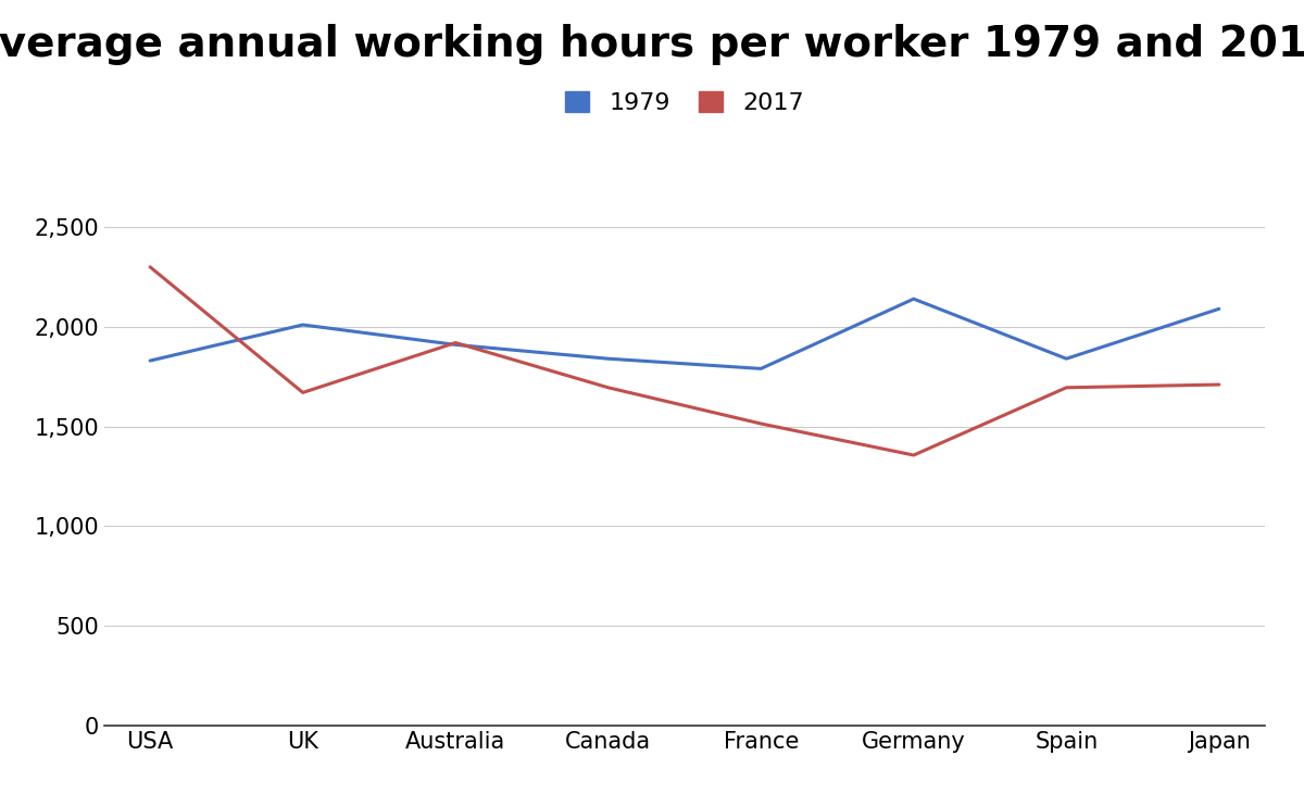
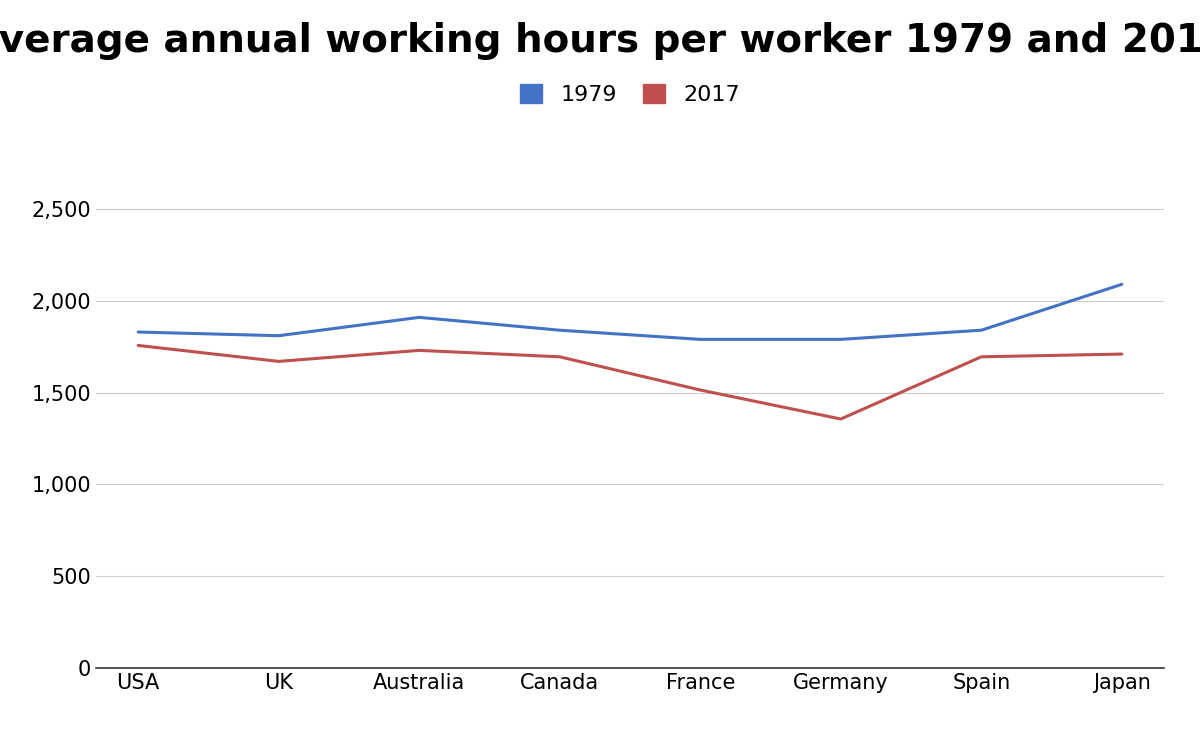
2017/USA: 2,300 -> 1,760
1979/UK: 2,010 -> 1,810
2017/Australia: 1,920 -> 1,730
1979/Germany: 2,140 -> 1,790
